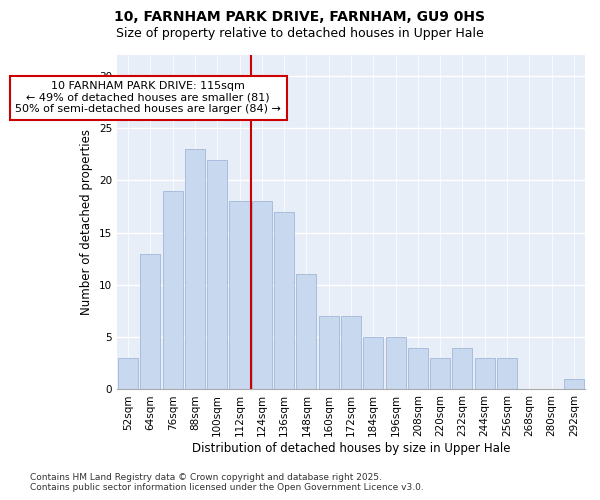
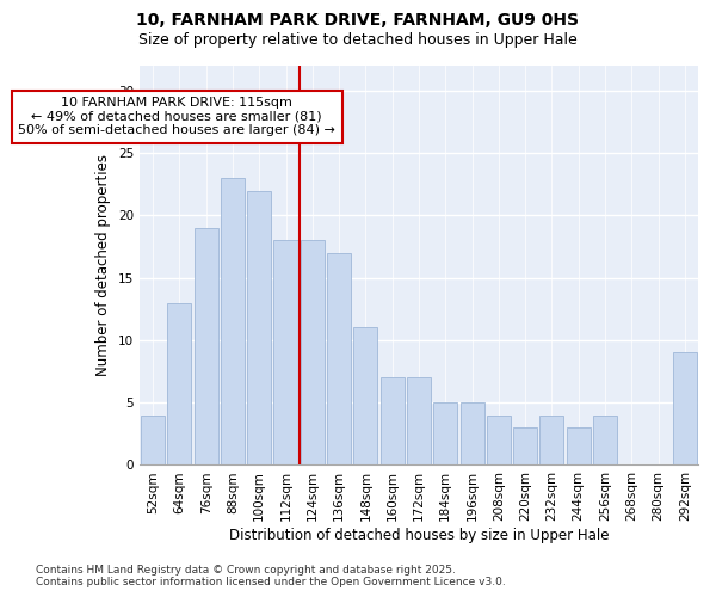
52sqm: 3 -> 4
256sqm: 3 -> 4
292sqm: 1 -> 9
